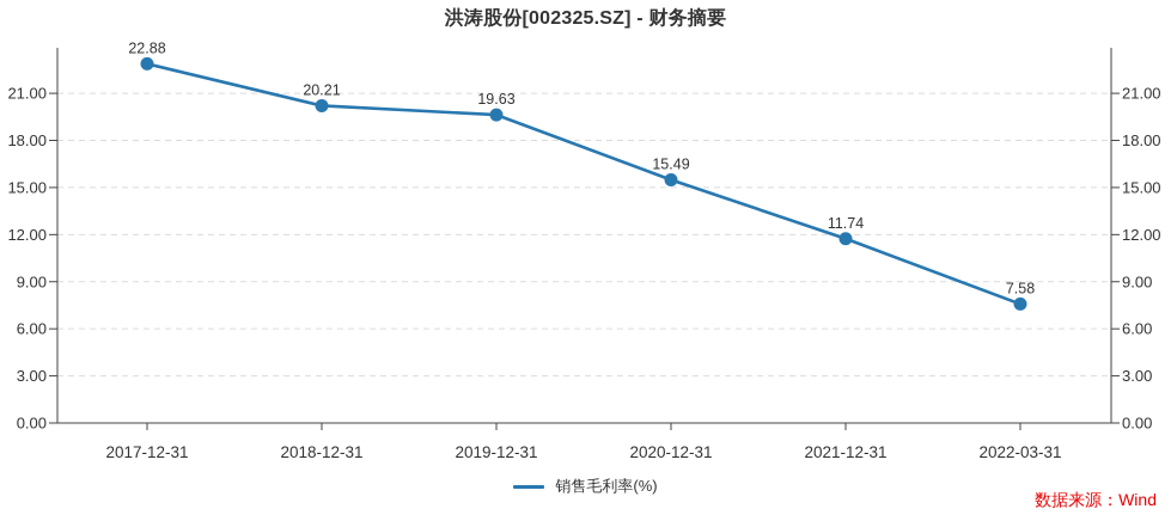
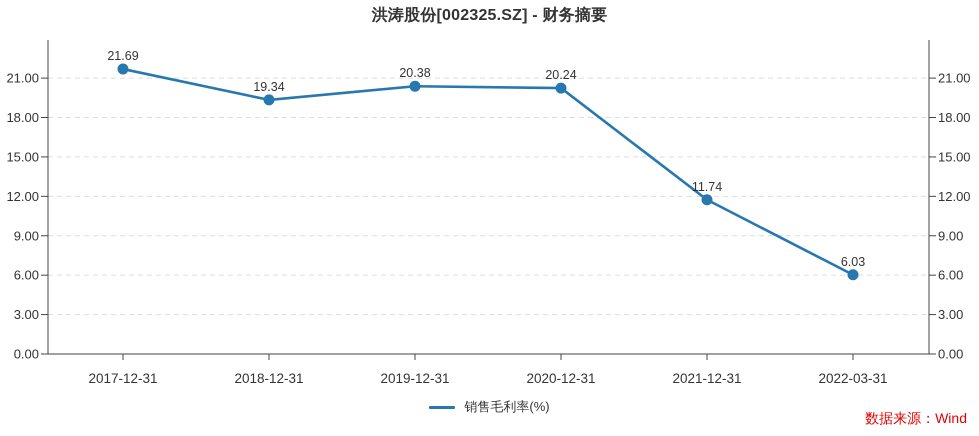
2017-12-31: 22.88 -> 21.69
2018-12-31: 20.21 -> 19.34
2019-12-31: 19.63 -> 20.38
2020-12-31: 15.49 -> 20.24
2022-03-31: 7.58 -> 6.03
